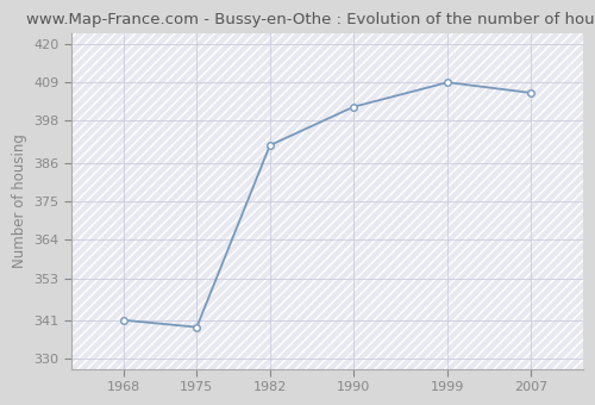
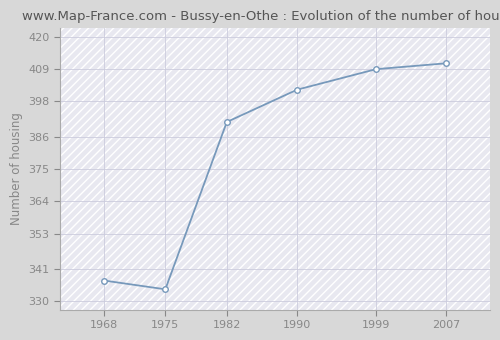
1968: 341 -> 337
1975: 339 -> 334
2007: 406 -> 411
